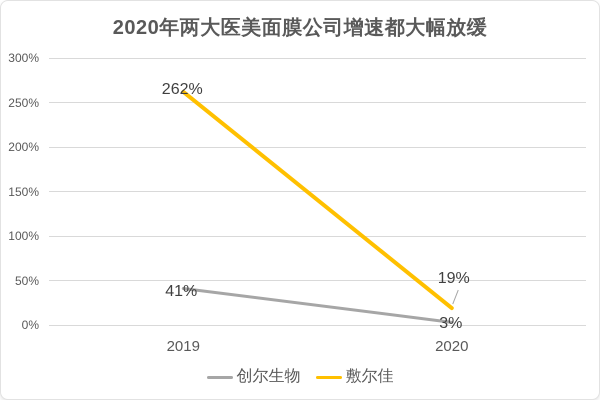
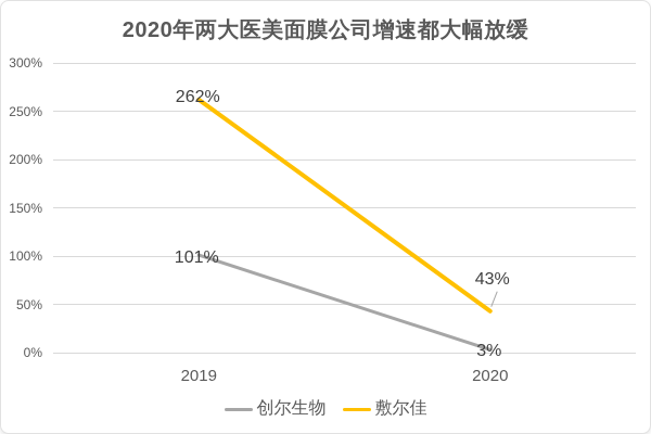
创尔生物/2019: 41% -> 101%
敷尔佳/2020: 19% -> 43%
